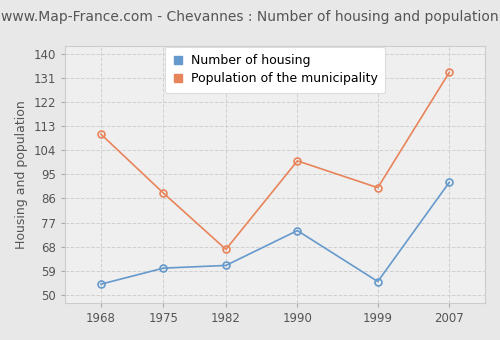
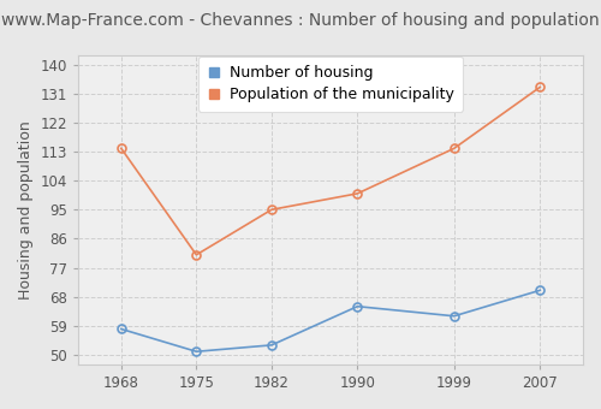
Number of housing/1968: 54 -> 58
Population of the municipality/1968: 110 -> 114
Number of housing/1975: 60 -> 51
Population of the municipality/1975: 88 -> 81
Number of housing/1982: 61 -> 53
Population of the municipality/1982: 67 -> 95
Number of housing/1990: 74 -> 65
Number of housing/1999: 55 -> 62
Population of the municipality/1999: 90 -> 114
Number of housing/2007: 92 -> 70
